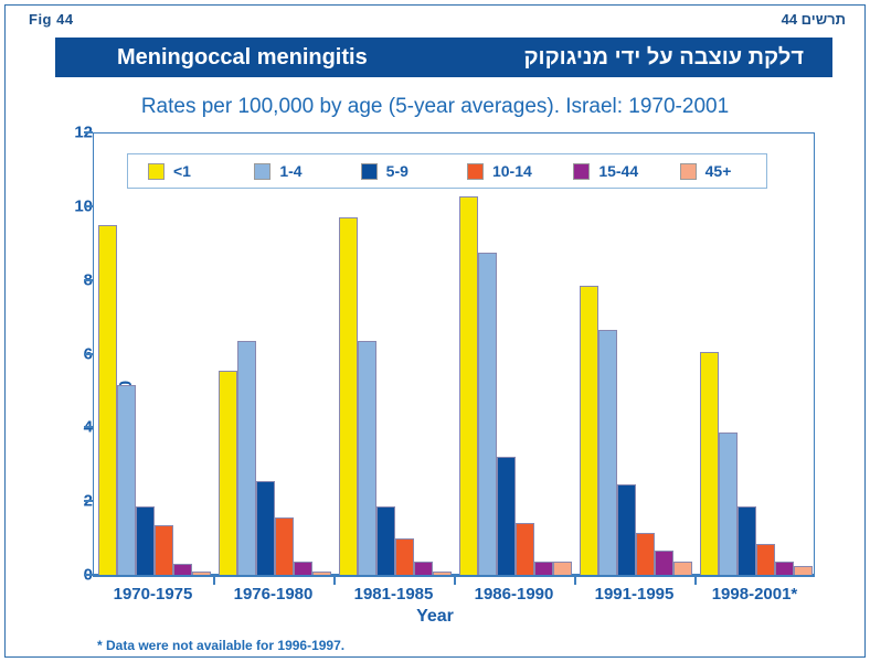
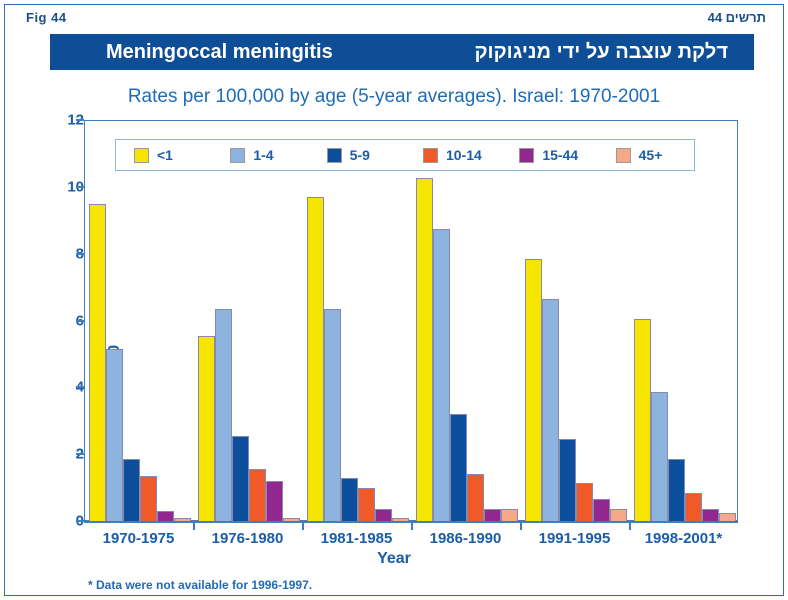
15-44/1976-1980: 0.3 -> 1.2
5-9/1981-1985: 1.9 -> 1.3
